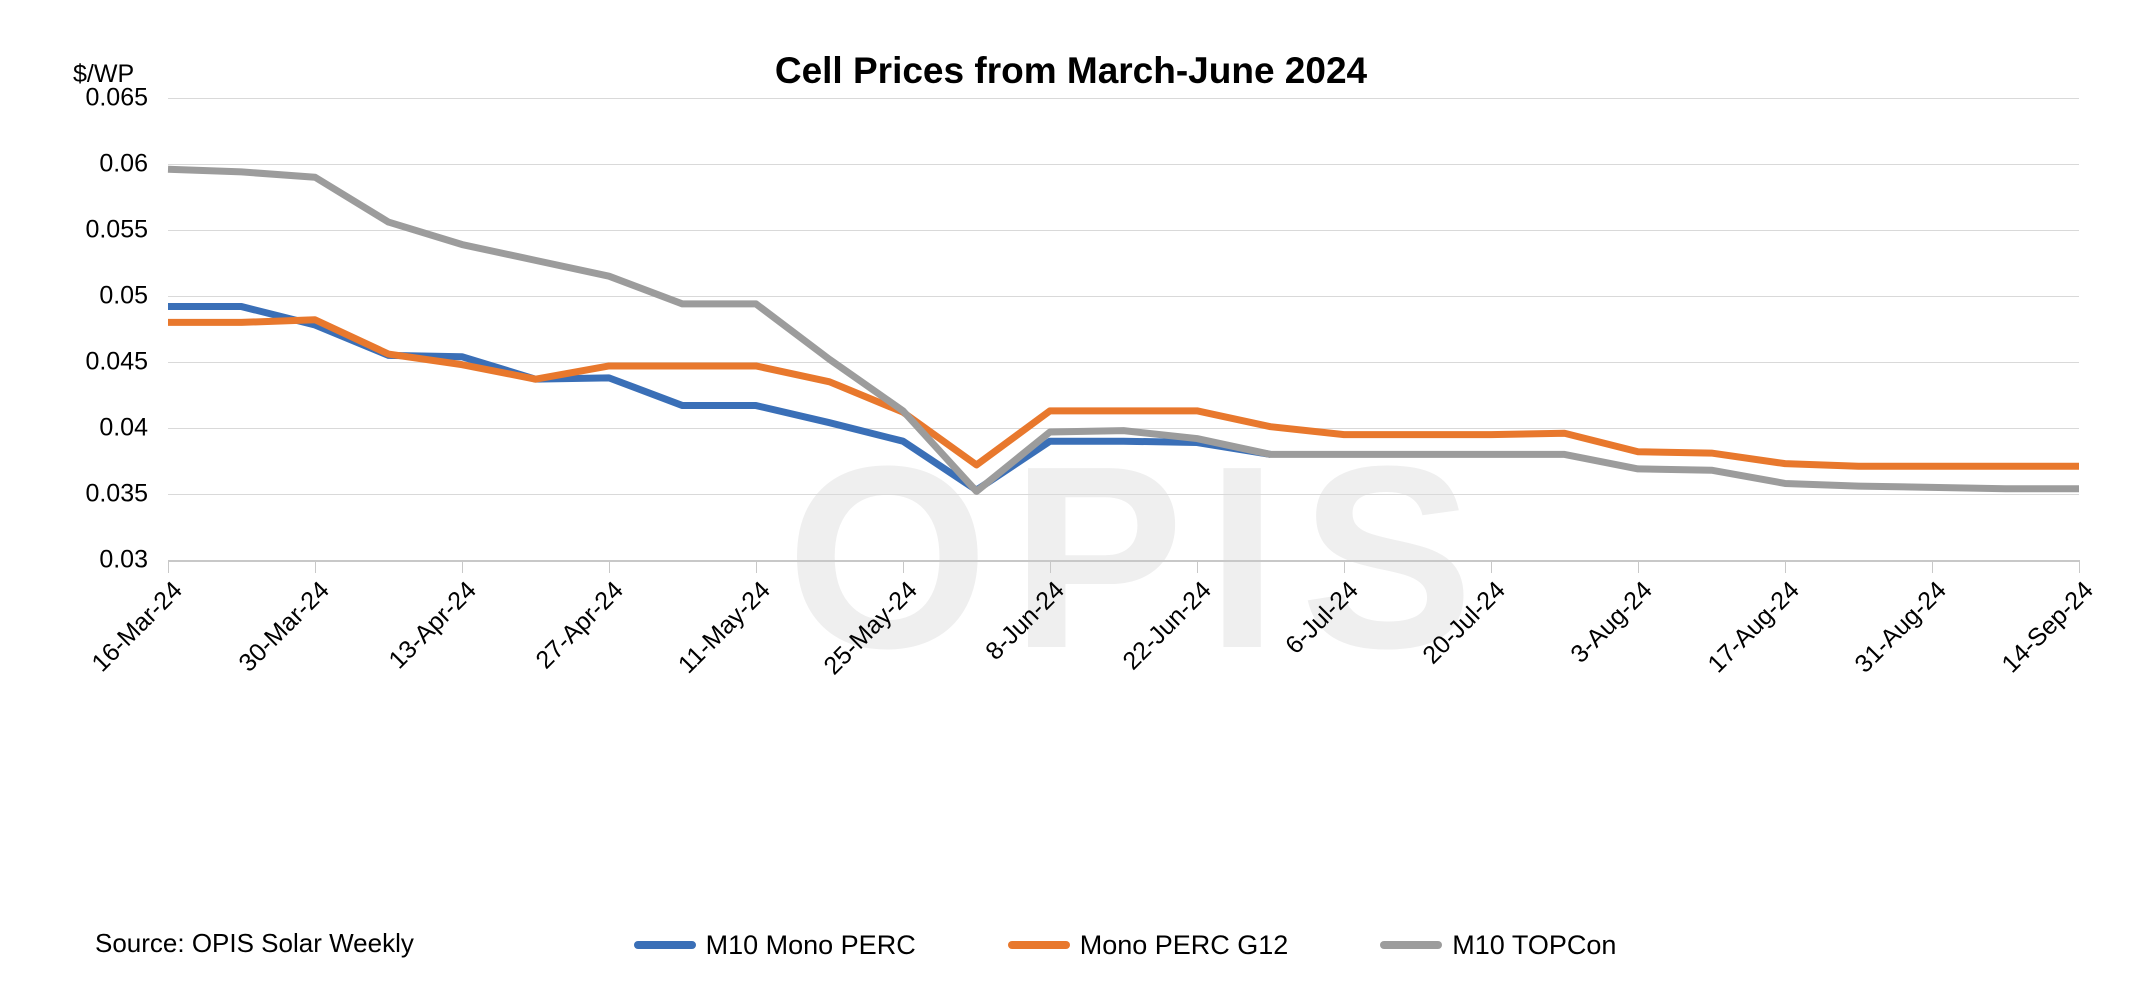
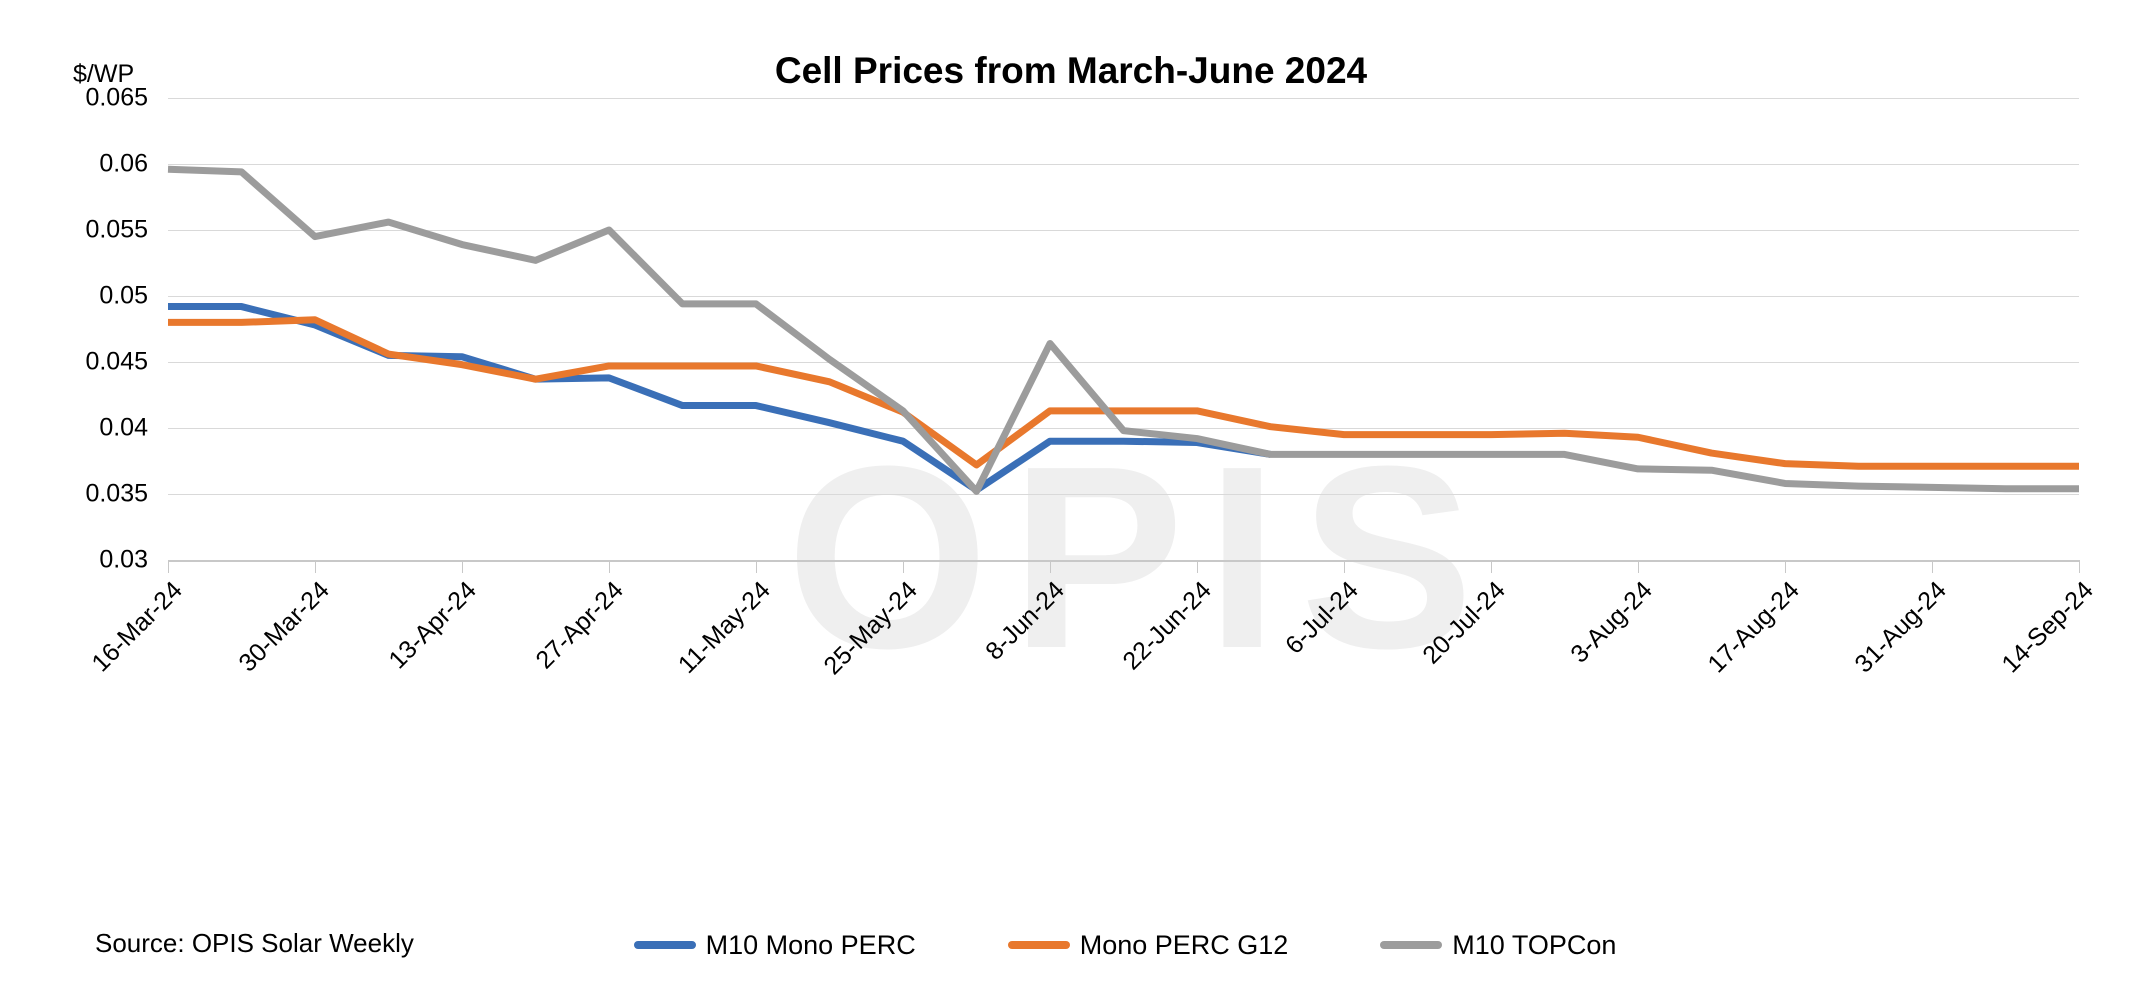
M10 TOPCon/30-Mar-24: 0.0590 -> 0.0545
M10 TOPCon/27-Apr-24: 0.0515 -> 0.0550
M10 TOPCon/8-Jun-24: 0.0397 -> 0.0464
Mono PERC G12/3-Aug-24: 0.0382 -> 0.0393
